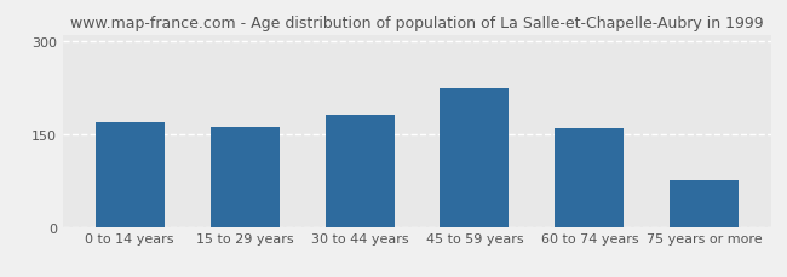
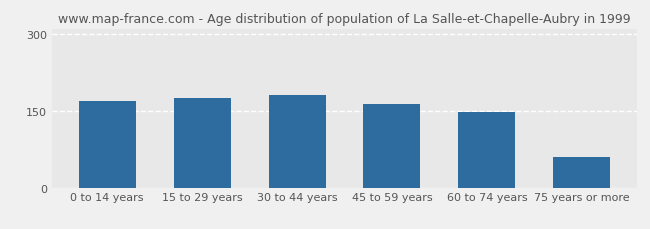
15 to 29 years: 162 -> 175
45 to 59 years: 224 -> 163
60 to 74 years: 160 -> 147
75 years or more: 76 -> 60
